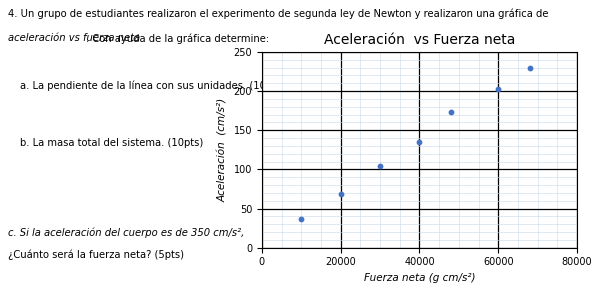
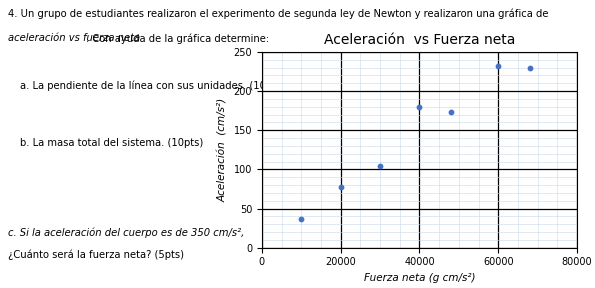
20000: 68 -> 78
40000: 135 -> 180
60000: 202 -> 232
